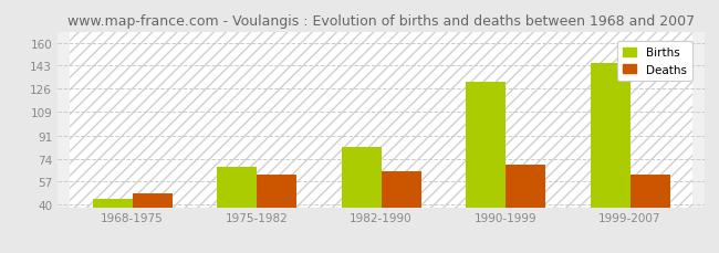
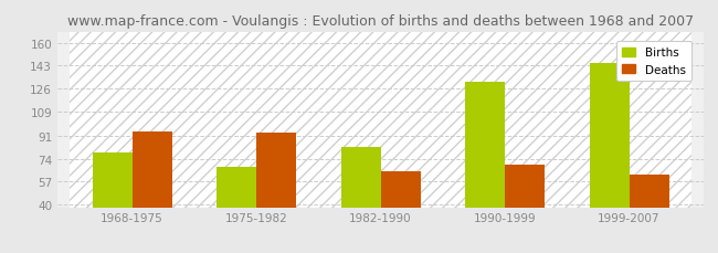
Births/1968-1975: 44 -> 79
Deaths/1968-1975: 48 -> 94
Deaths/1975-1982: 62 -> 93
